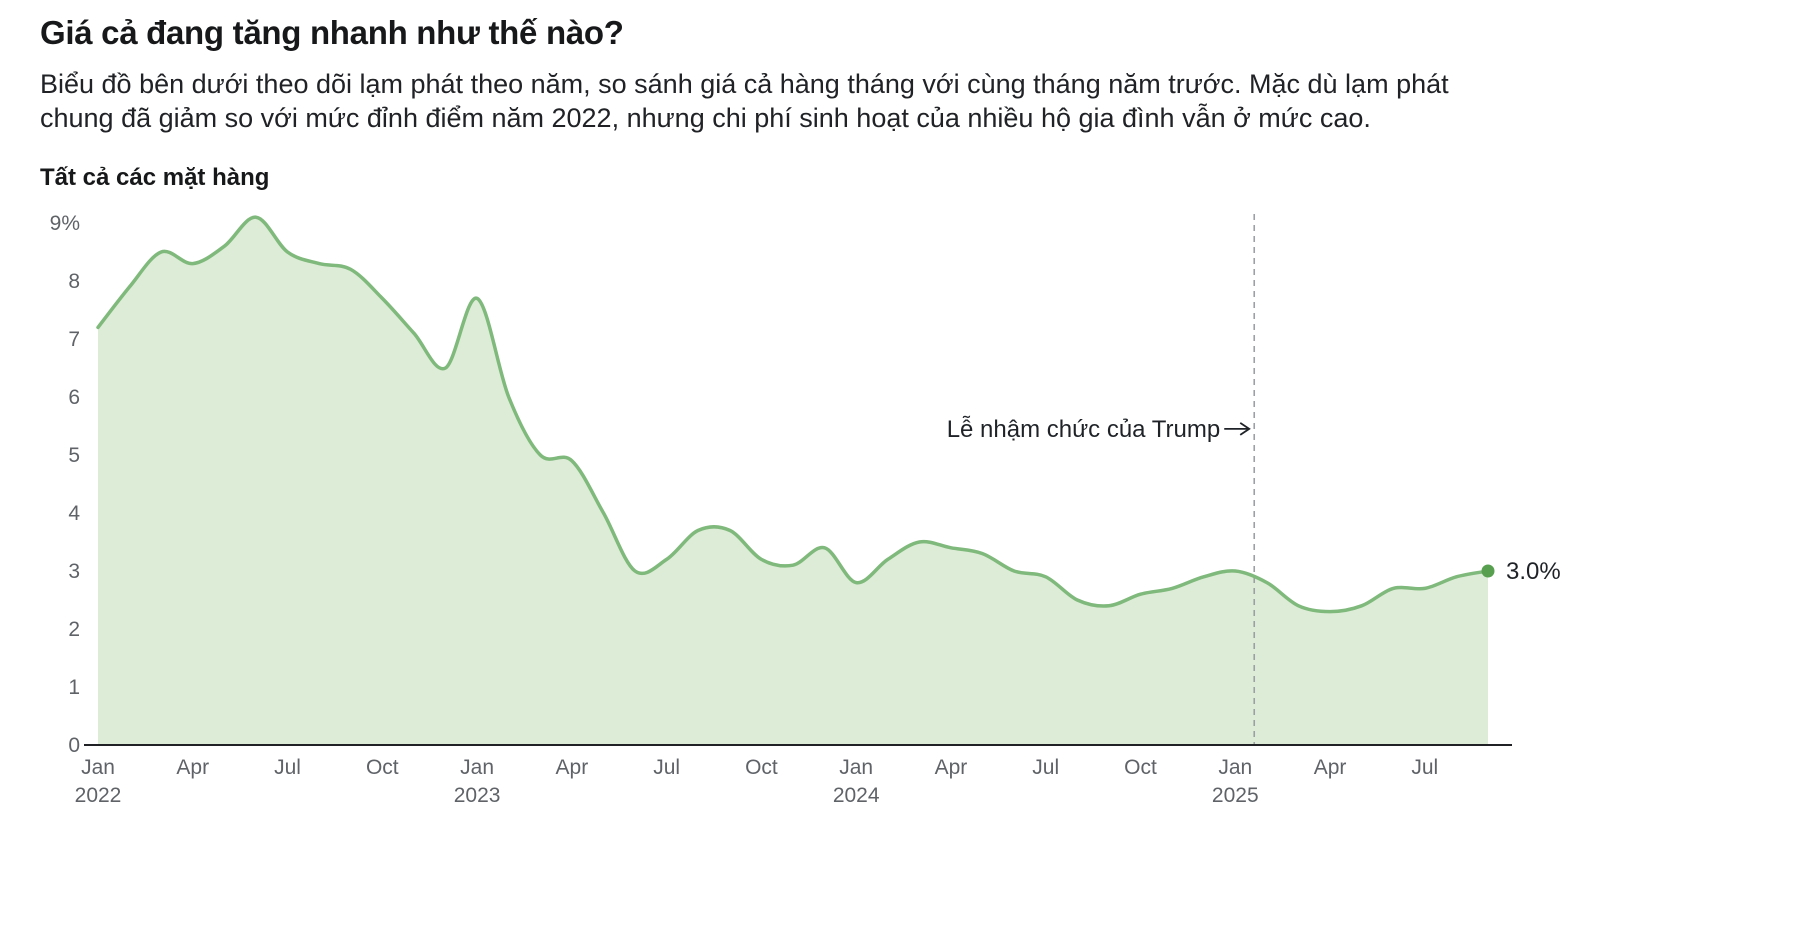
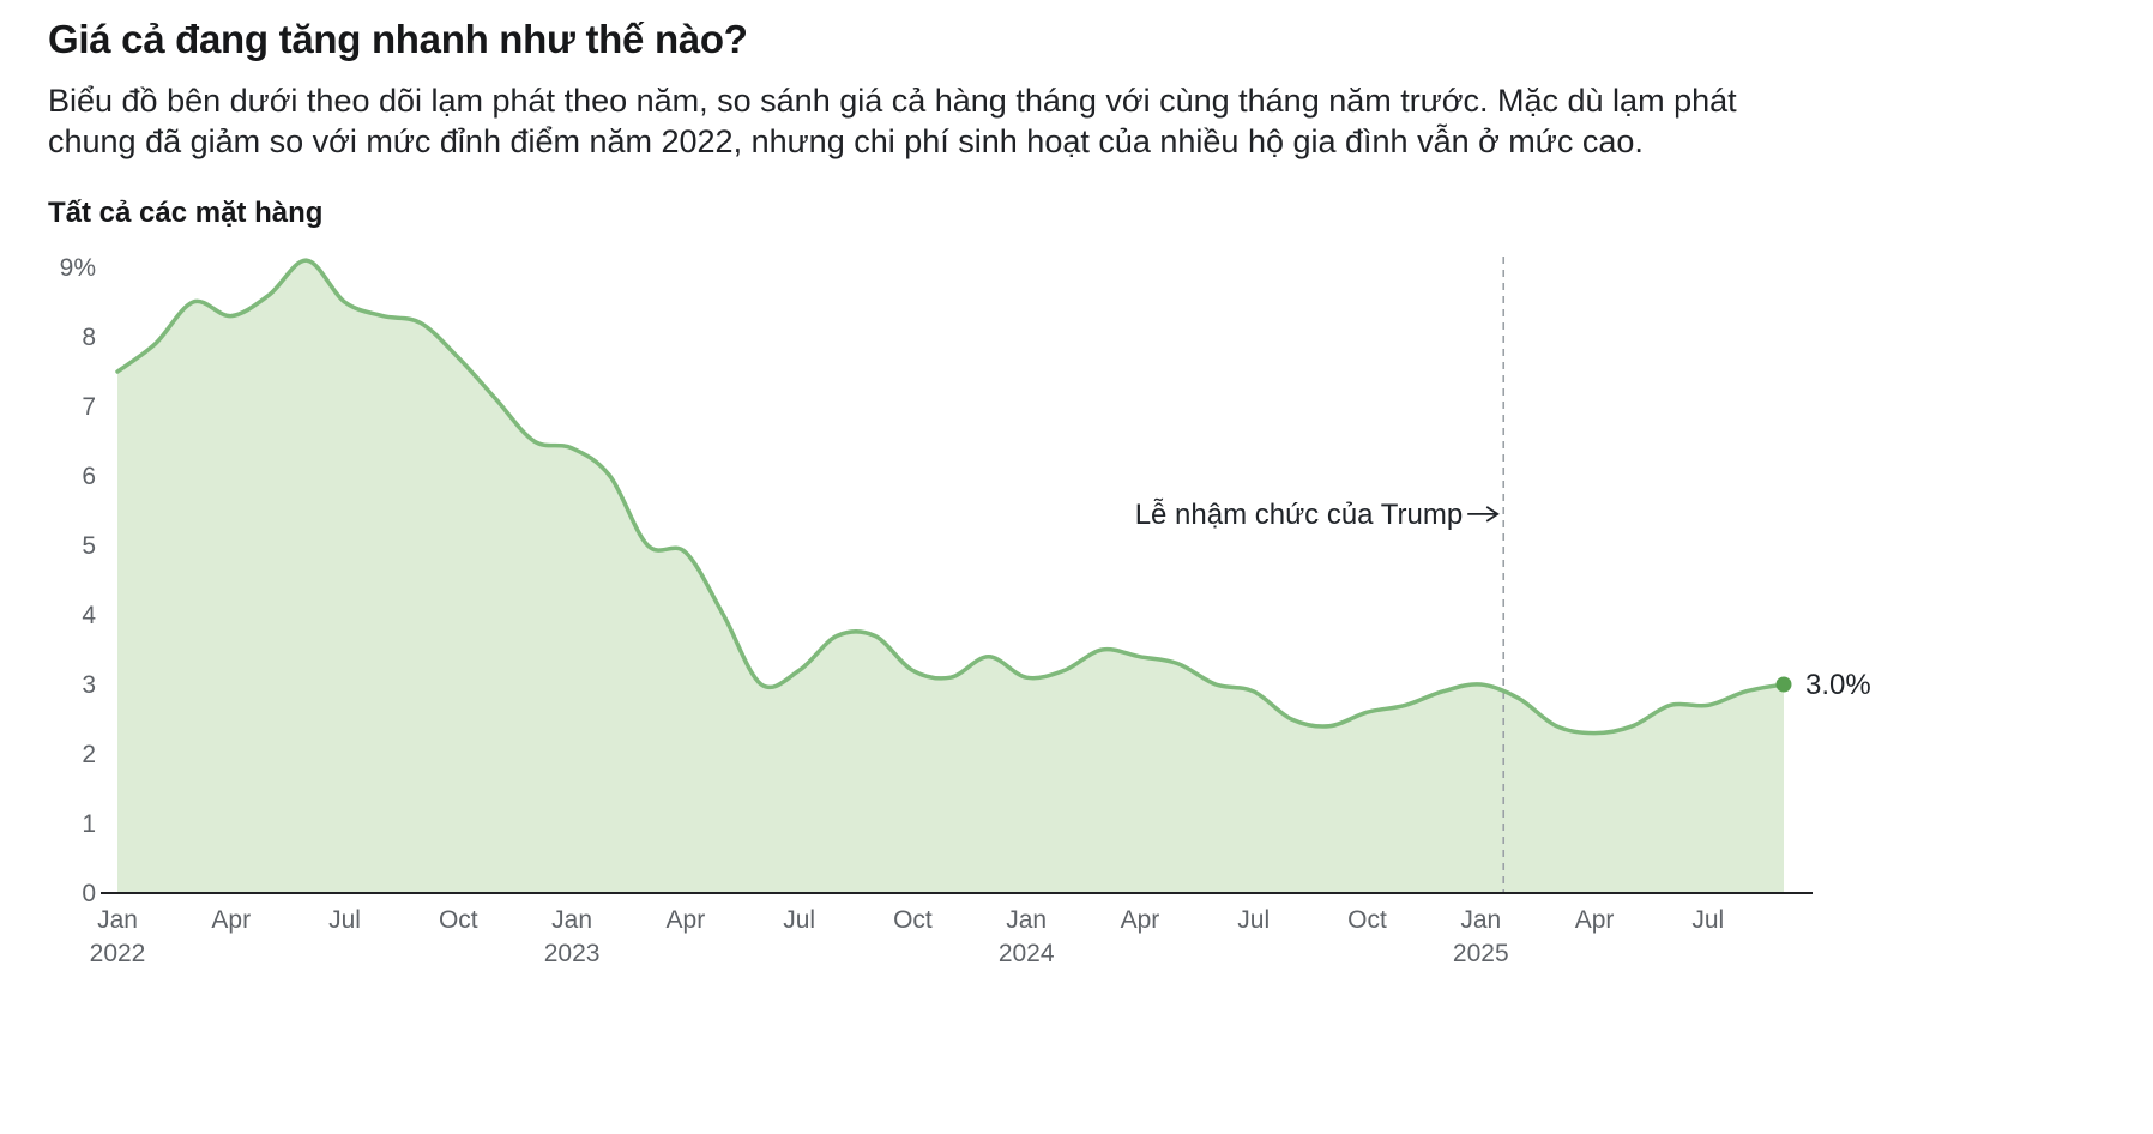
Jan 2022: 7.2% -> 7.5%
Jan 2023: 7.7% -> 6.4%
Jan 2024: 2.8% -> 3.1%
